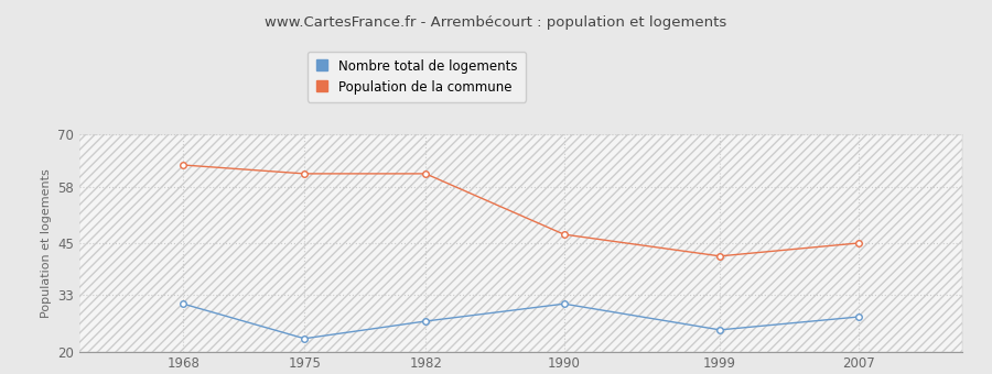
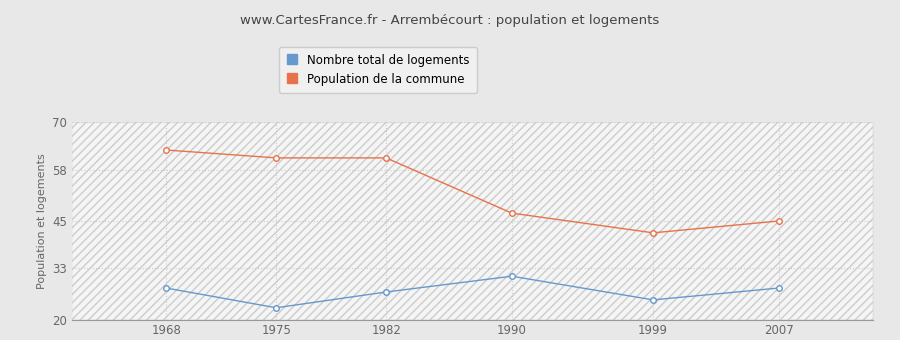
Nombre total de logements/1968: 31 -> 28
